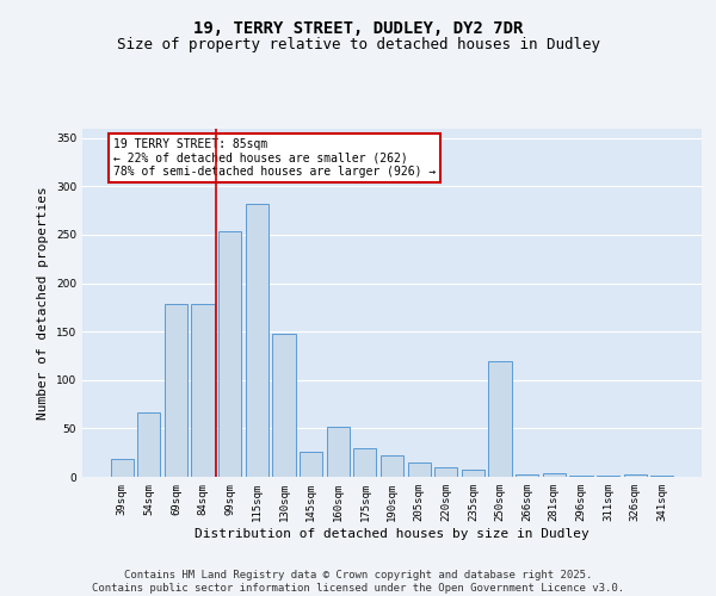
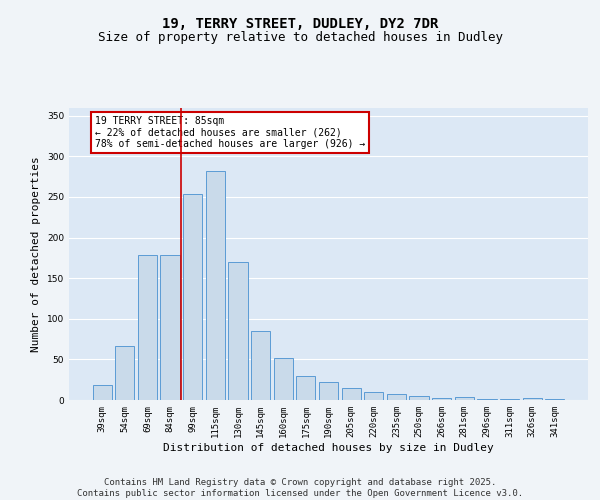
130sqm: 148 -> 170
145sqm: 26 -> 85
250sqm: 120 -> 5
